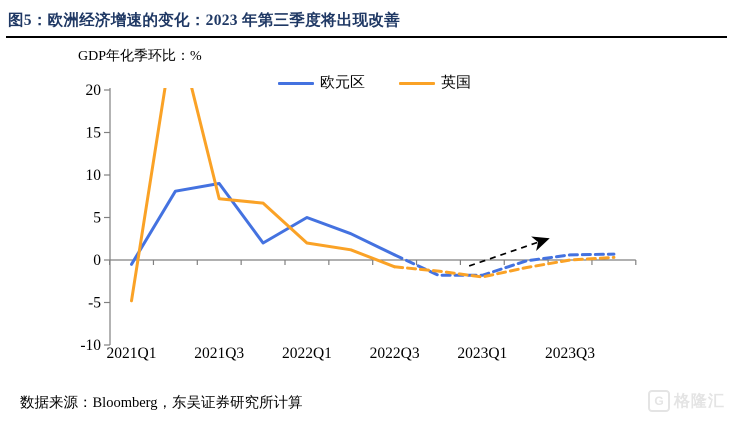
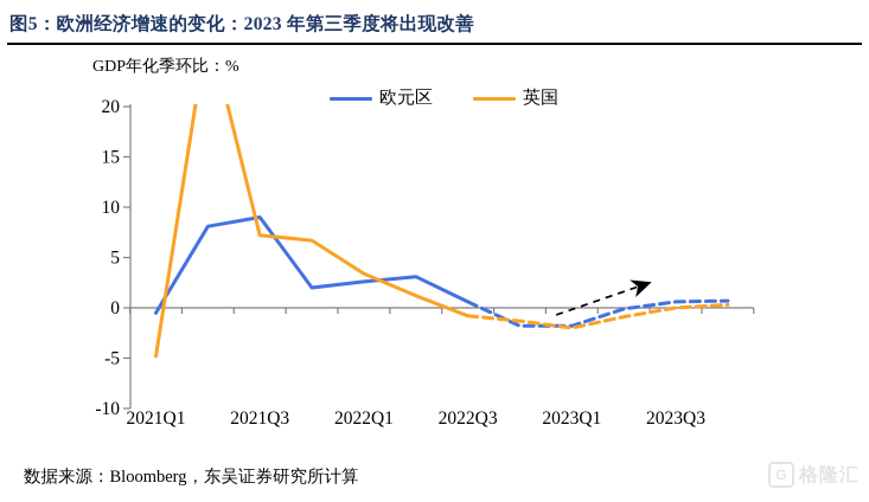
欧元区/2022Q1: 5 -> 3
英国/2022Q1: 2 -> 3
